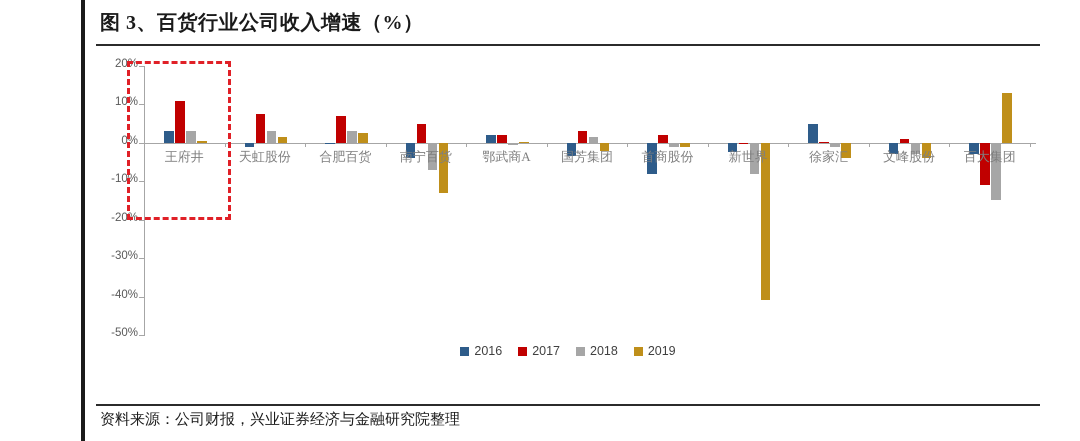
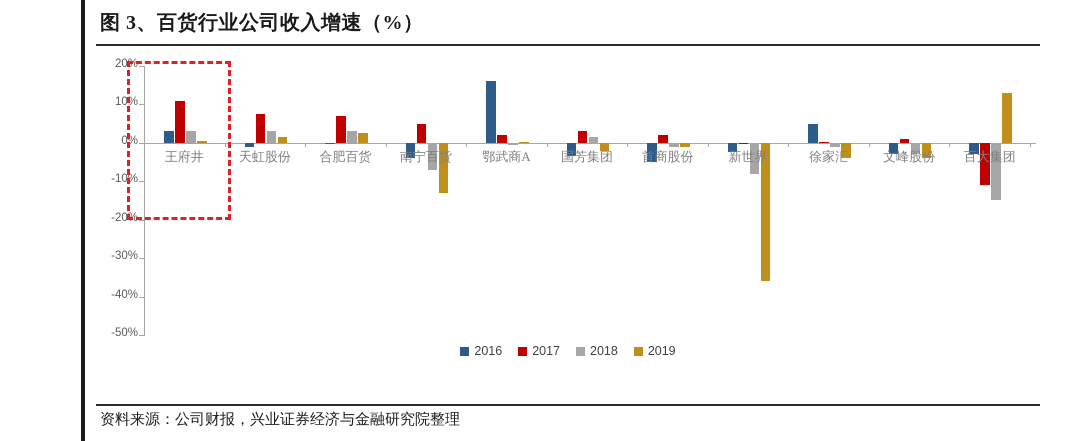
2016/鄂武商A: 2% -> 16%
2016/首商股份: -8% -> -5%
2019/新世界: -41% -> -36%
